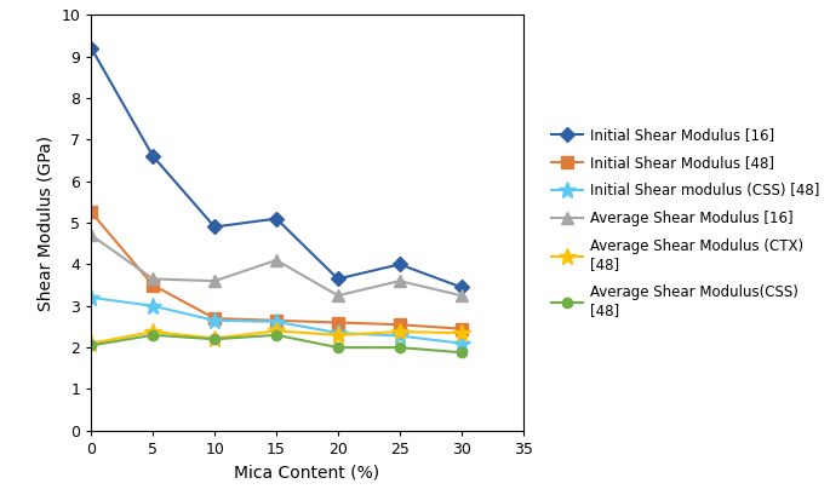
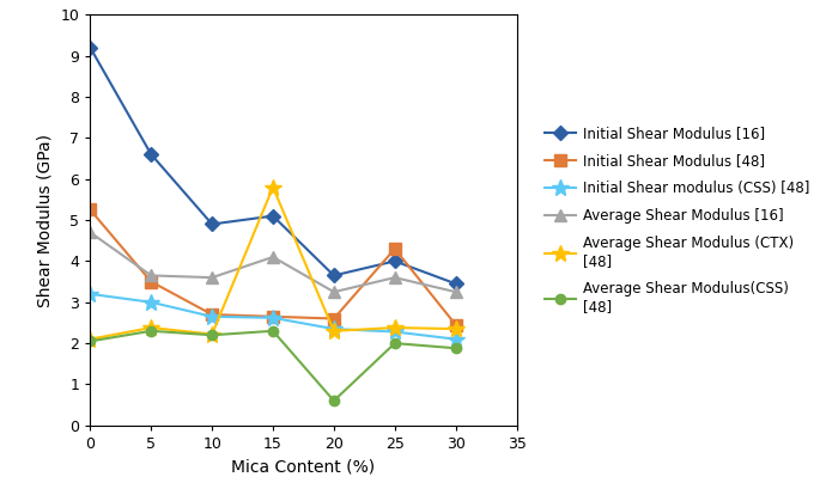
Average Shear Modulus (CTX) [48]/15: 2.40 -> 5.80
Average Shear Modulus(CSS) [48]/20: 2.00 -> 0.60
Initial Shear Modulus [48]/25: 2.55 -> 4.30
